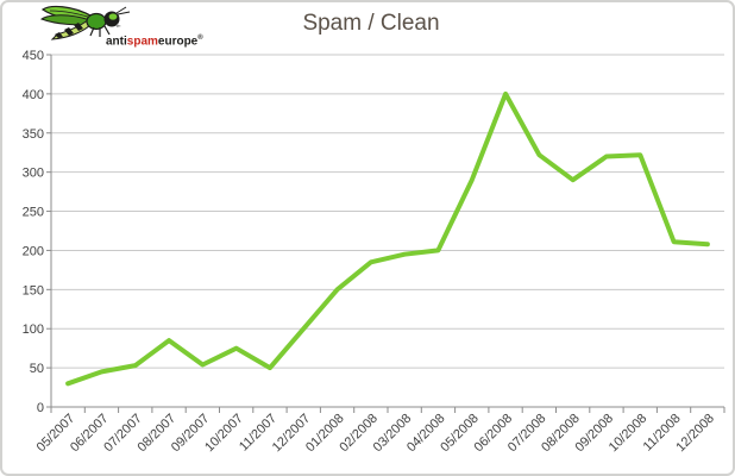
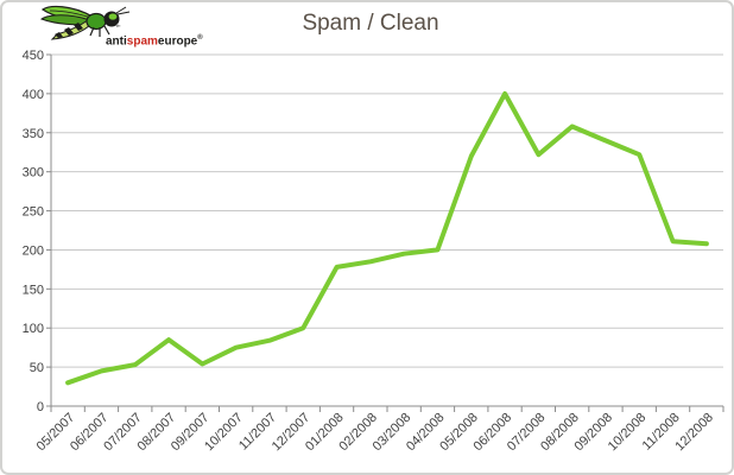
11/2007: 50 -> 80
01/2008: 150 -> 180
05/2008: 290 -> 320
08/2008: 290 -> 360
09/2008: 320 -> 340
